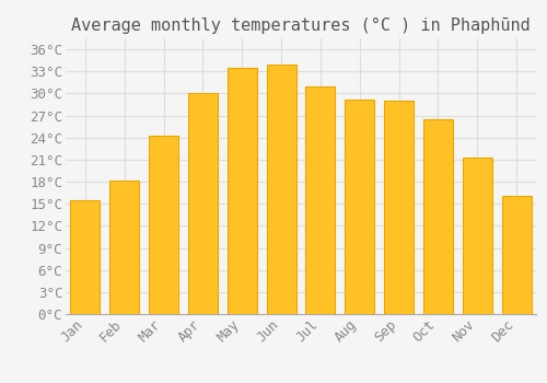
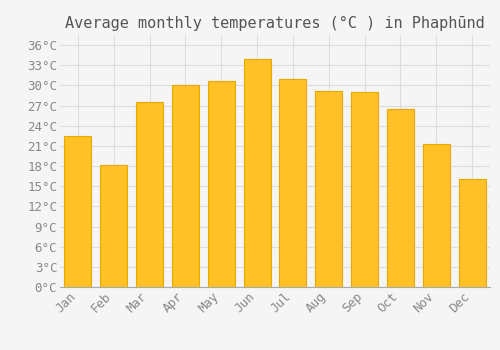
Jan: 15.5°C -> 22.4°C
Mar: 24.2°C -> 27.6°C
May: 33.5°C -> 30.6°C
